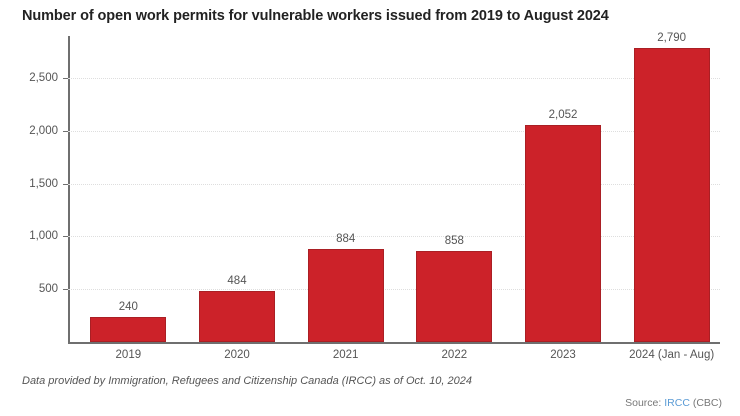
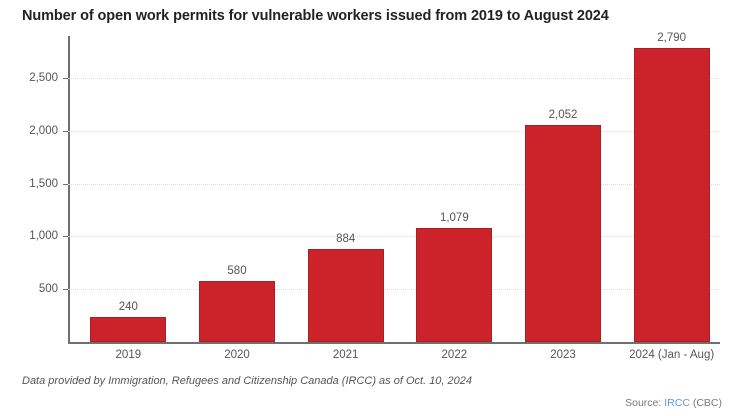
2020: 484 -> 580
2022: 858 -> 1,079
